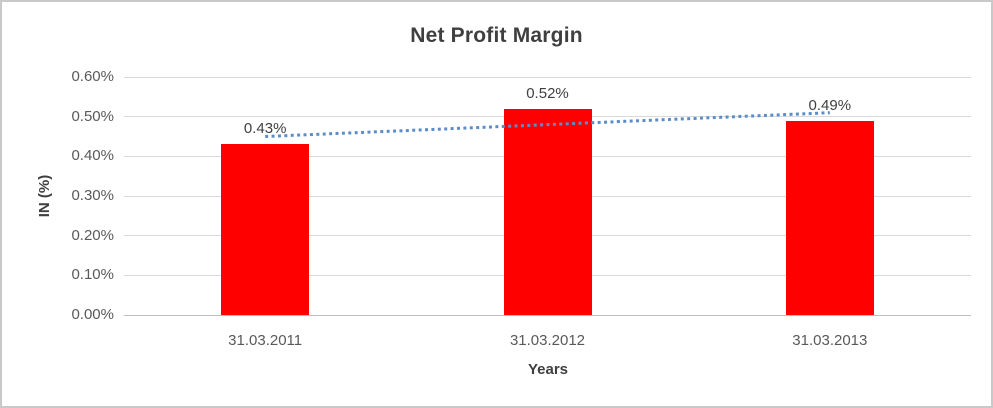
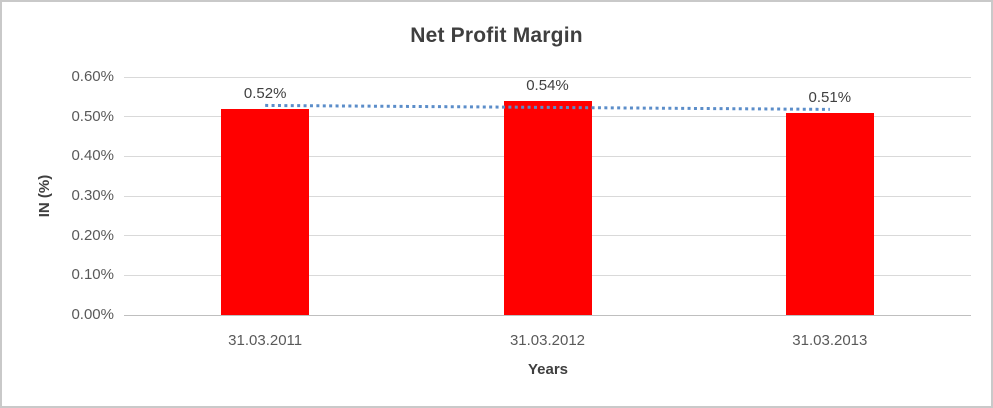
31.03.2011: 0.43% -> 0.52%
31.03.2012: 0.52% -> 0.54%
31.03.2013: 0.49% -> 0.51%
